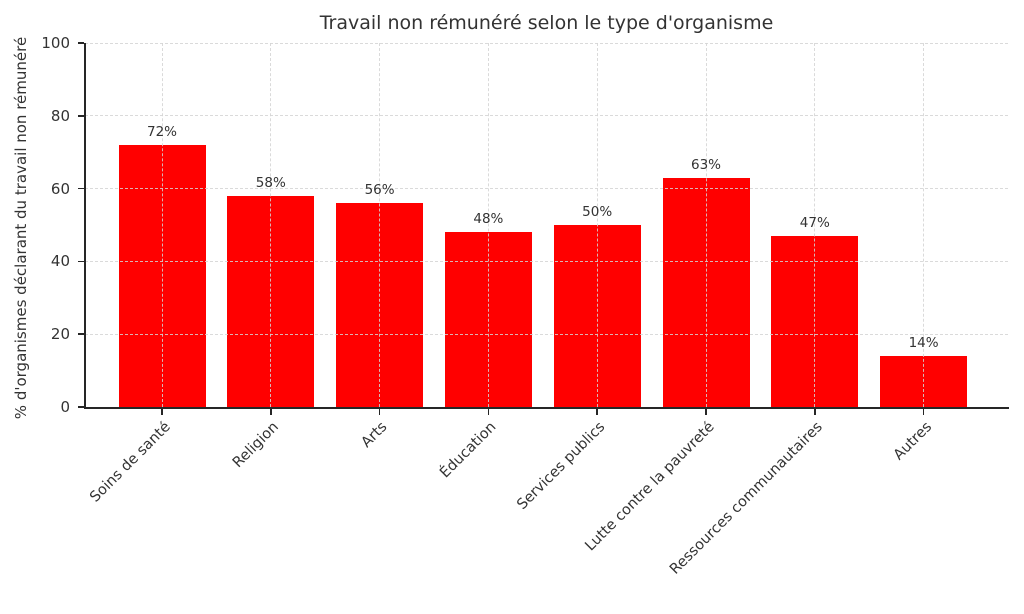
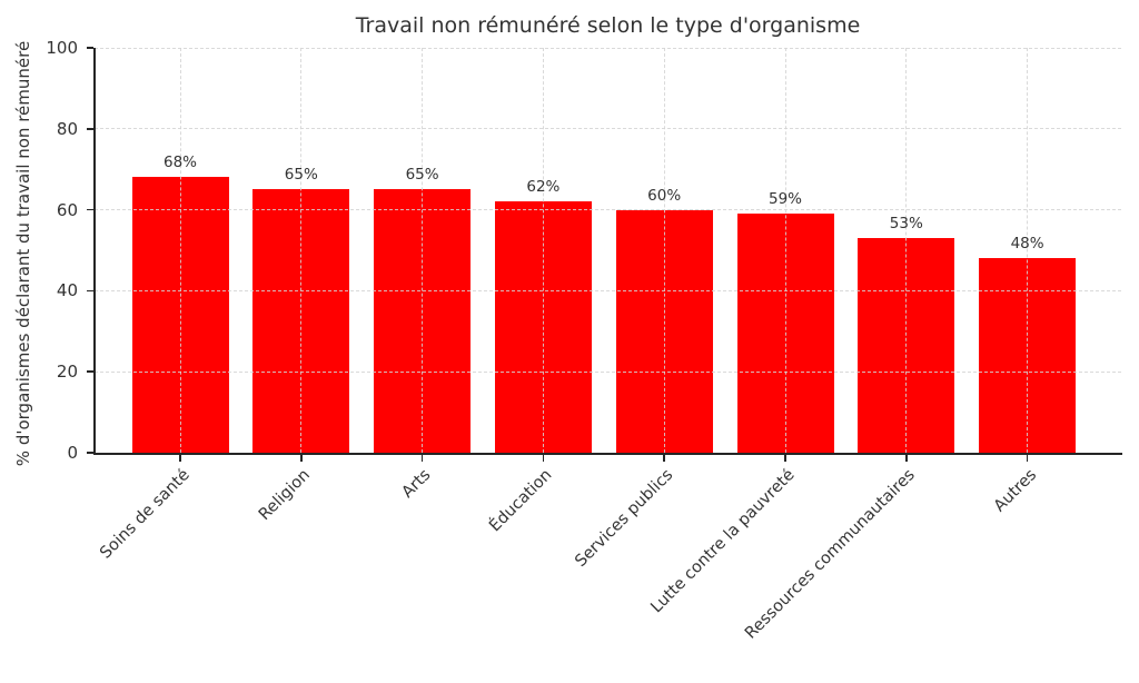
Soins de santé: 72% -> 68%
Religion: 58% -> 65%
Arts: 56% -> 65%
Éducation: 48% -> 62%
Services publics: 50% -> 60%
Lutte contre la pauvreté: 63% -> 59%
Ressources communautaires: 47% -> 53%
Autres: 14% -> 48%
